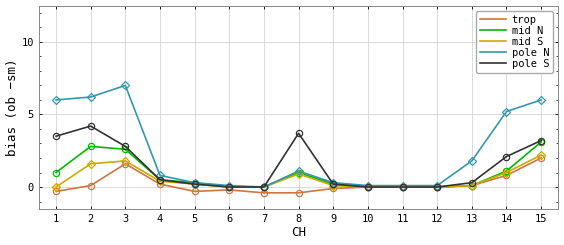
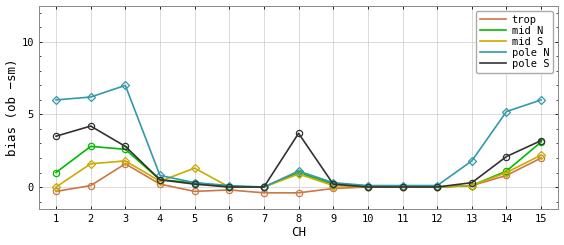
mid S/5: 0.2 -> 1.3
